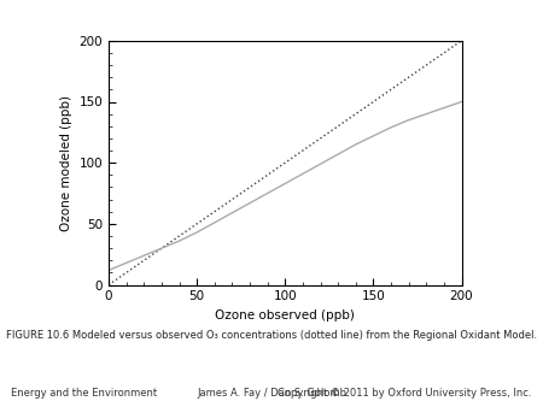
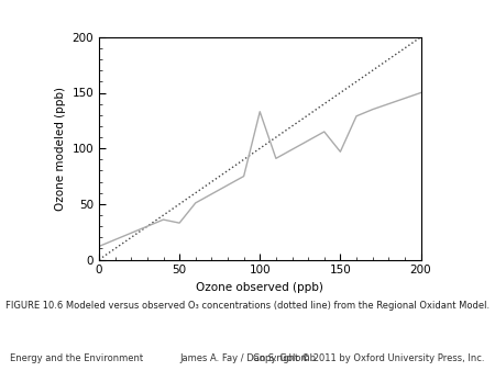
50: 43 -> 33
100: 83 -> 133
150: 122 -> 97
